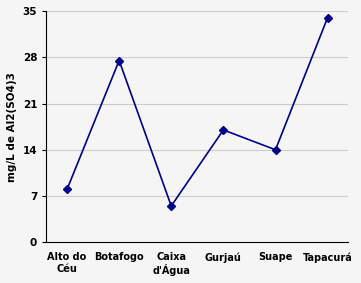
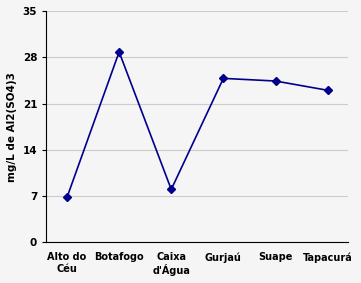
Alto do Céu: 8.0 -> 6.8
Botafogo: 27.5 -> 28.8
Caixa d'Água: 5.5 -> 8.0
Gurjaú: 17.0 -> 24.8
Suape: 14.0 -> 24.4
Tapacurá: 34.0 -> 23.0
